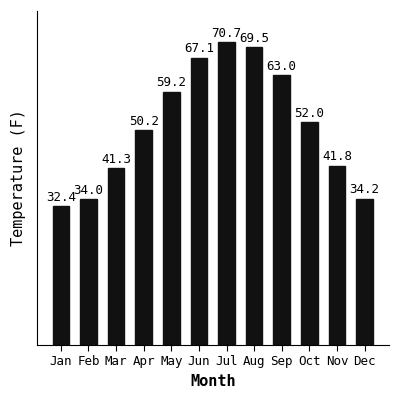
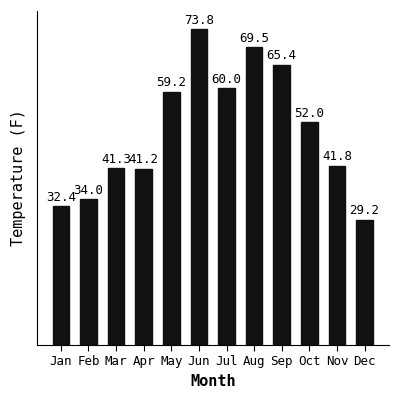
Apr: 50.2 -> 41.2
Jun: 67.1 -> 73.8
Jul: 70.7 -> 60.0
Sep: 63.0 -> 65.4
Dec: 34.2 -> 29.2
